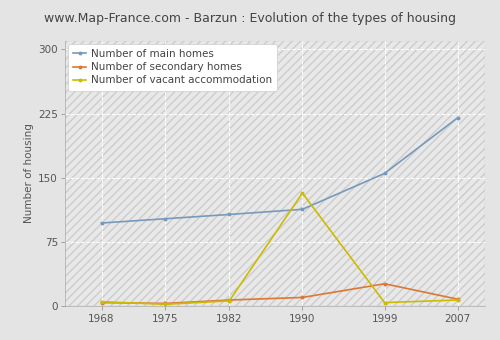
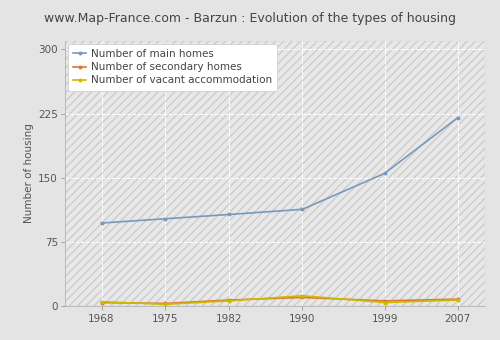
Number of vacant accommodation/1990: 132 -> 12
Number of secondary homes/1999: 26 -> 6
